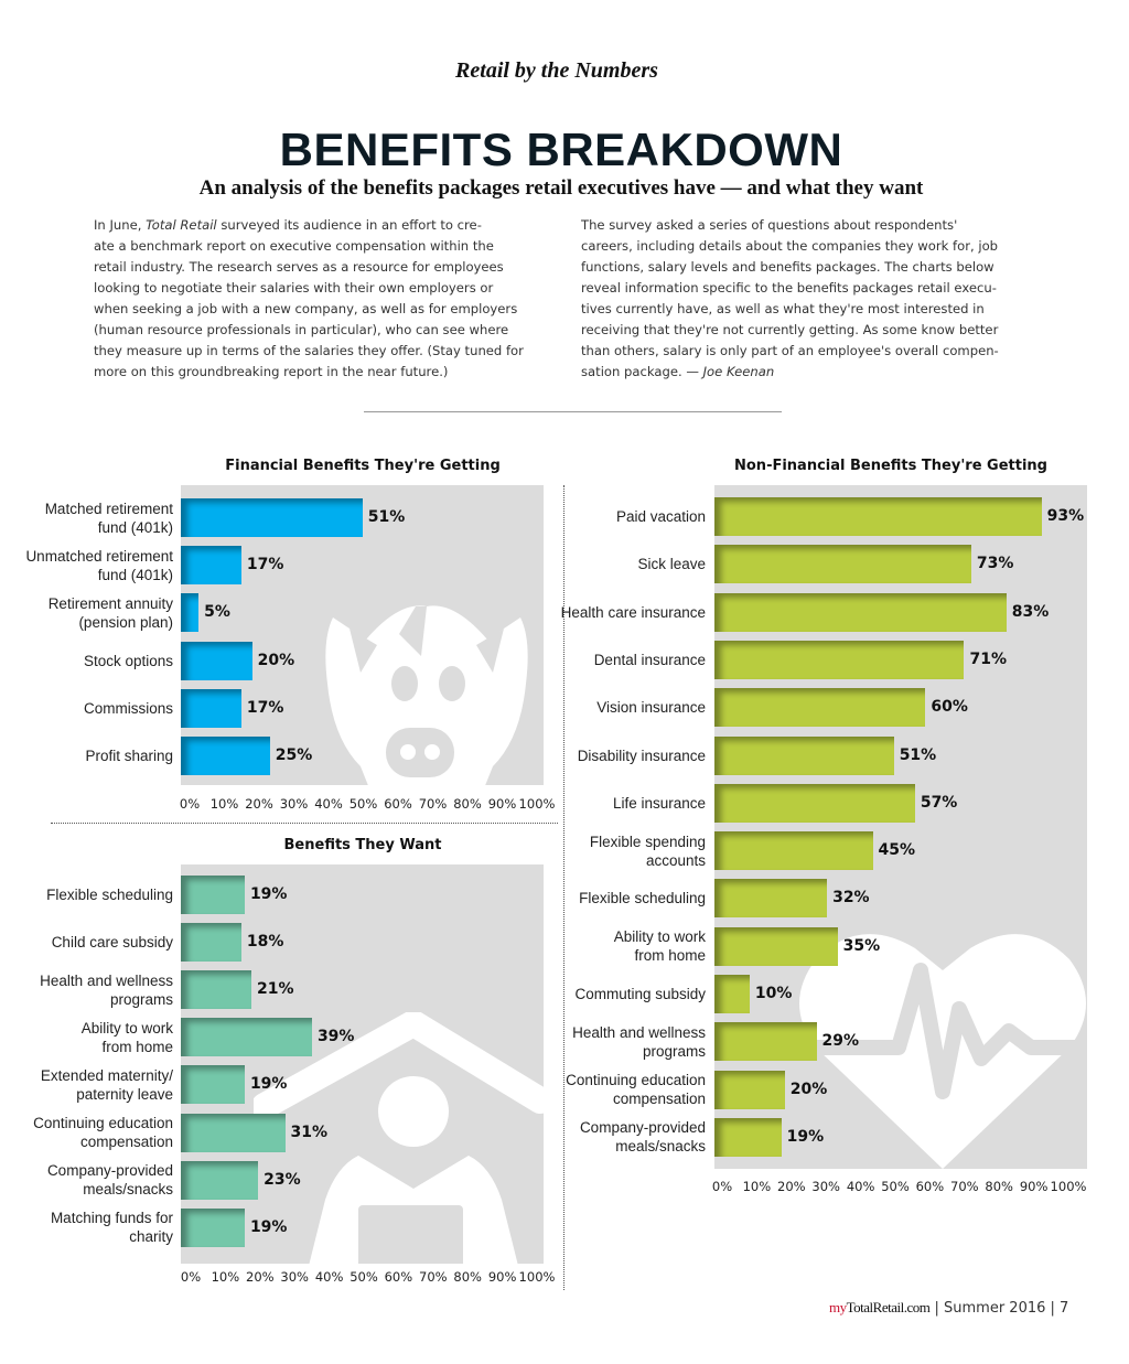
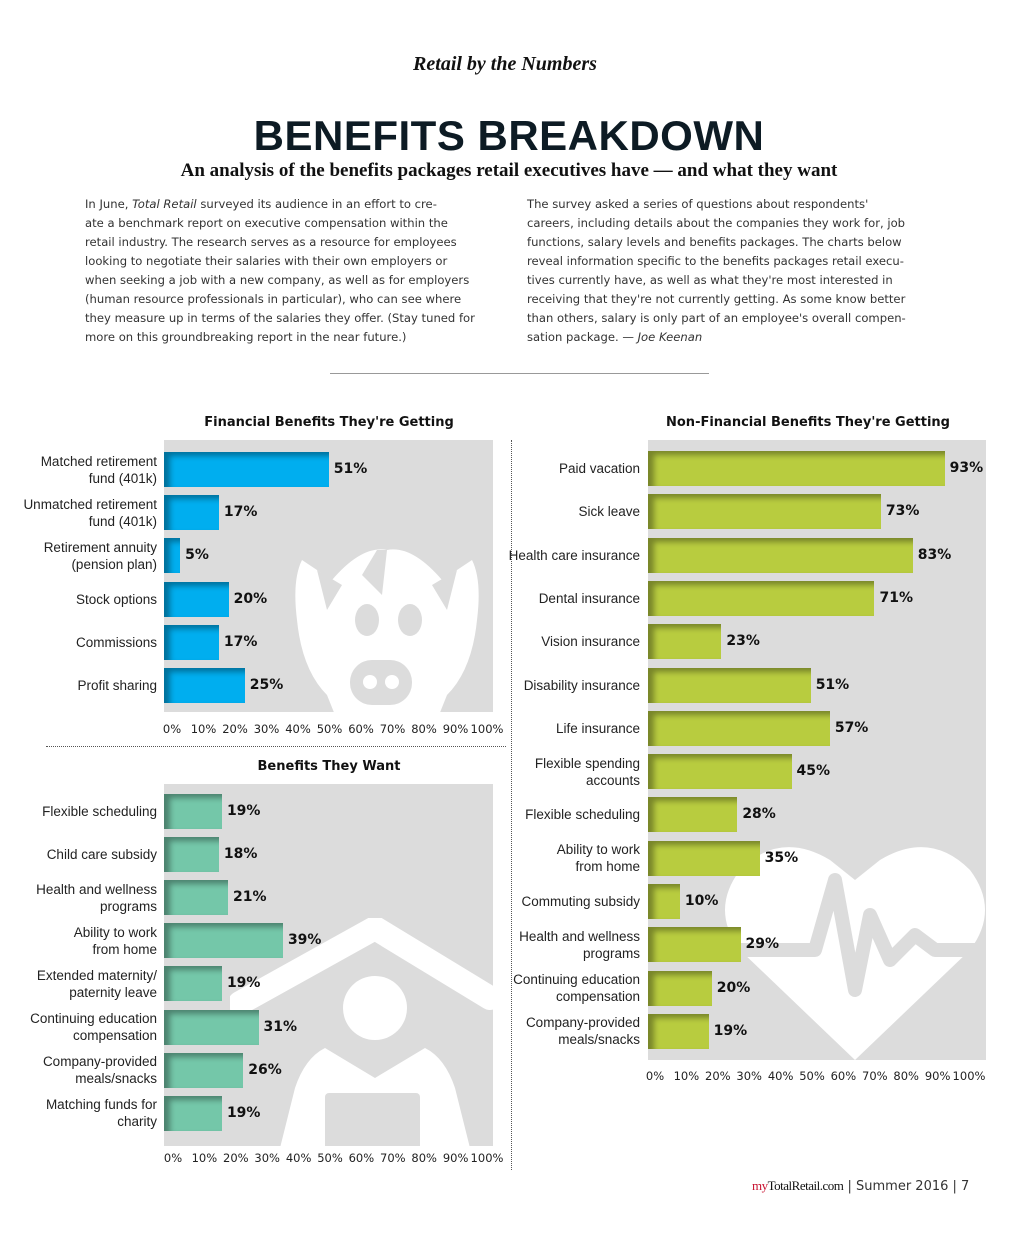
Non-Financial Benefits They're Getting/Vision insurance: 60% -> 23%
Non-Financial Benefits They're Getting/Flexible scheduling: 32% -> 28%
Benefits They Want/Company-provided meals/snacks: 23% -> 26%
